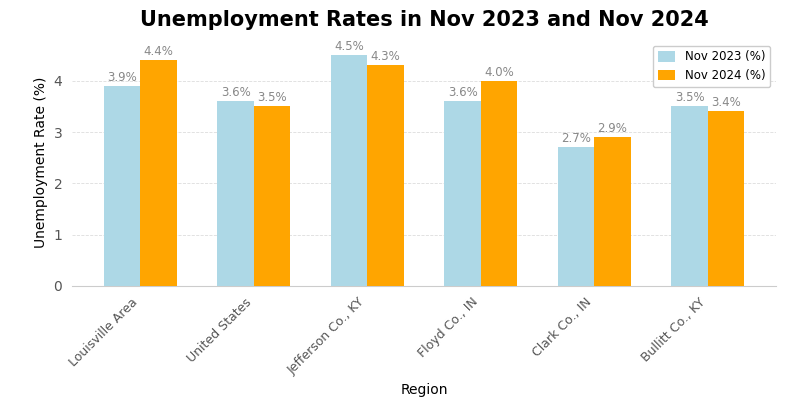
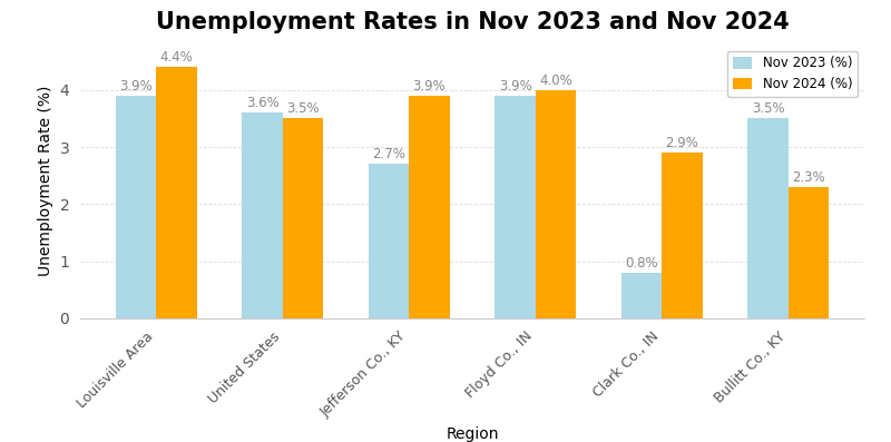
Nov 2023 (%)/Jefferson Co., KY: 4.5% -> 2.7%
Nov 2024 (%)/Jefferson Co., KY: 4.3% -> 3.9%
Nov 2023 (%)/Floyd Co., IN: 3.6% -> 3.9%
Nov 2023 (%)/Clark Co., IN: 2.7% -> 0.8%
Nov 2024 (%)/Bullitt Co., KY: 3.4% -> 2.3%
